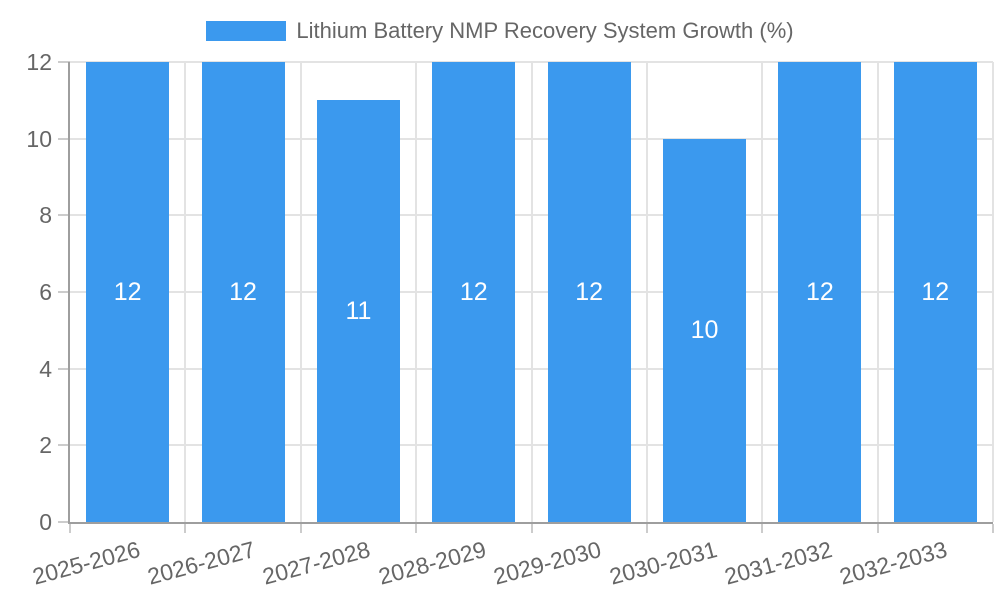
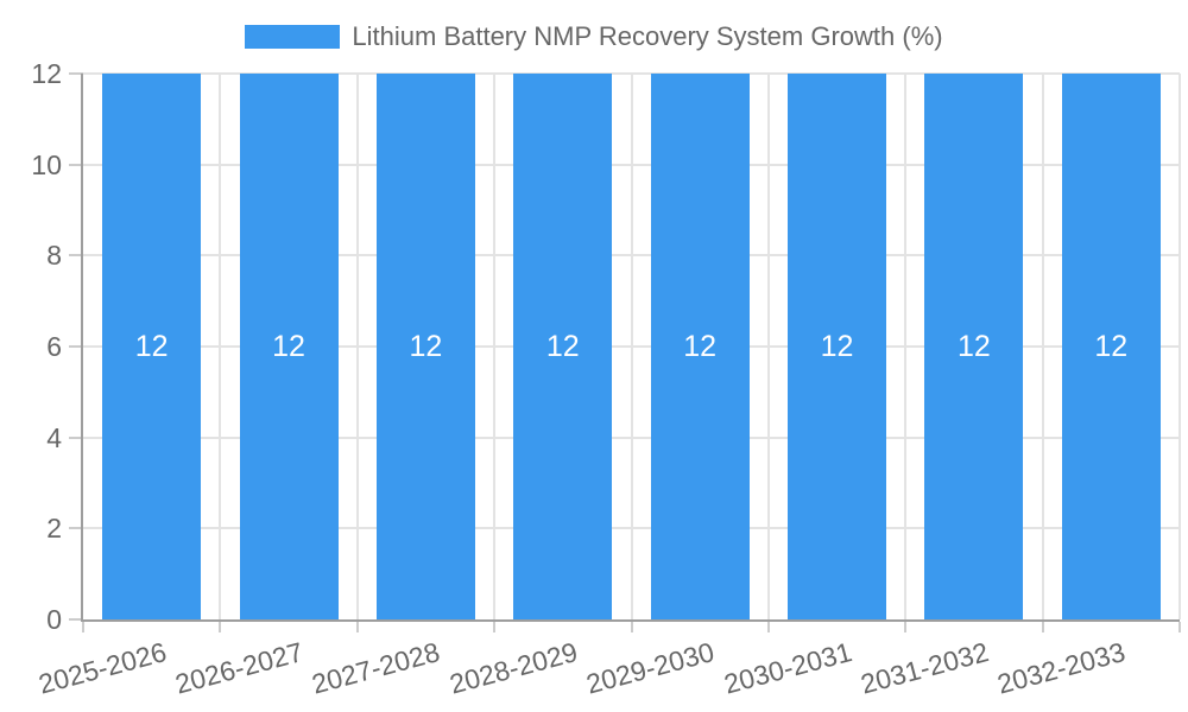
2027-2028: 11 -> 12
2030-2031: 10 -> 12
